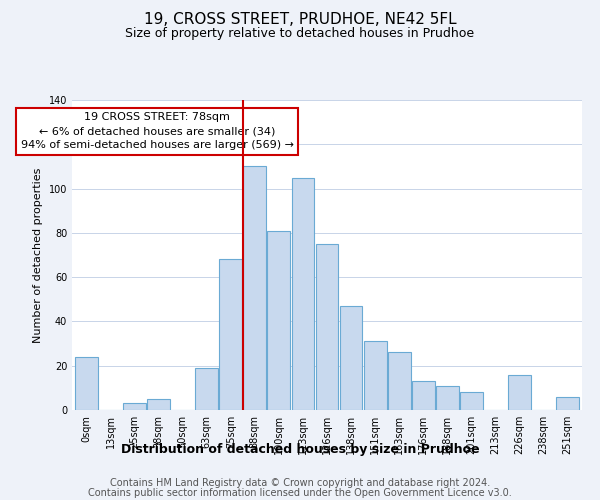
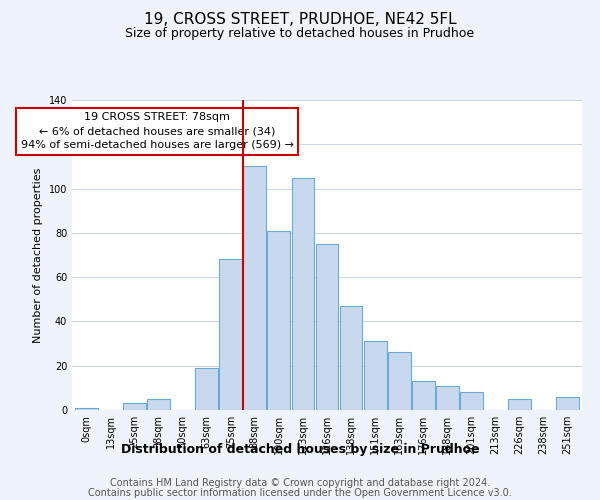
0sqm: 24 -> 1
226sqm: 16 -> 5
